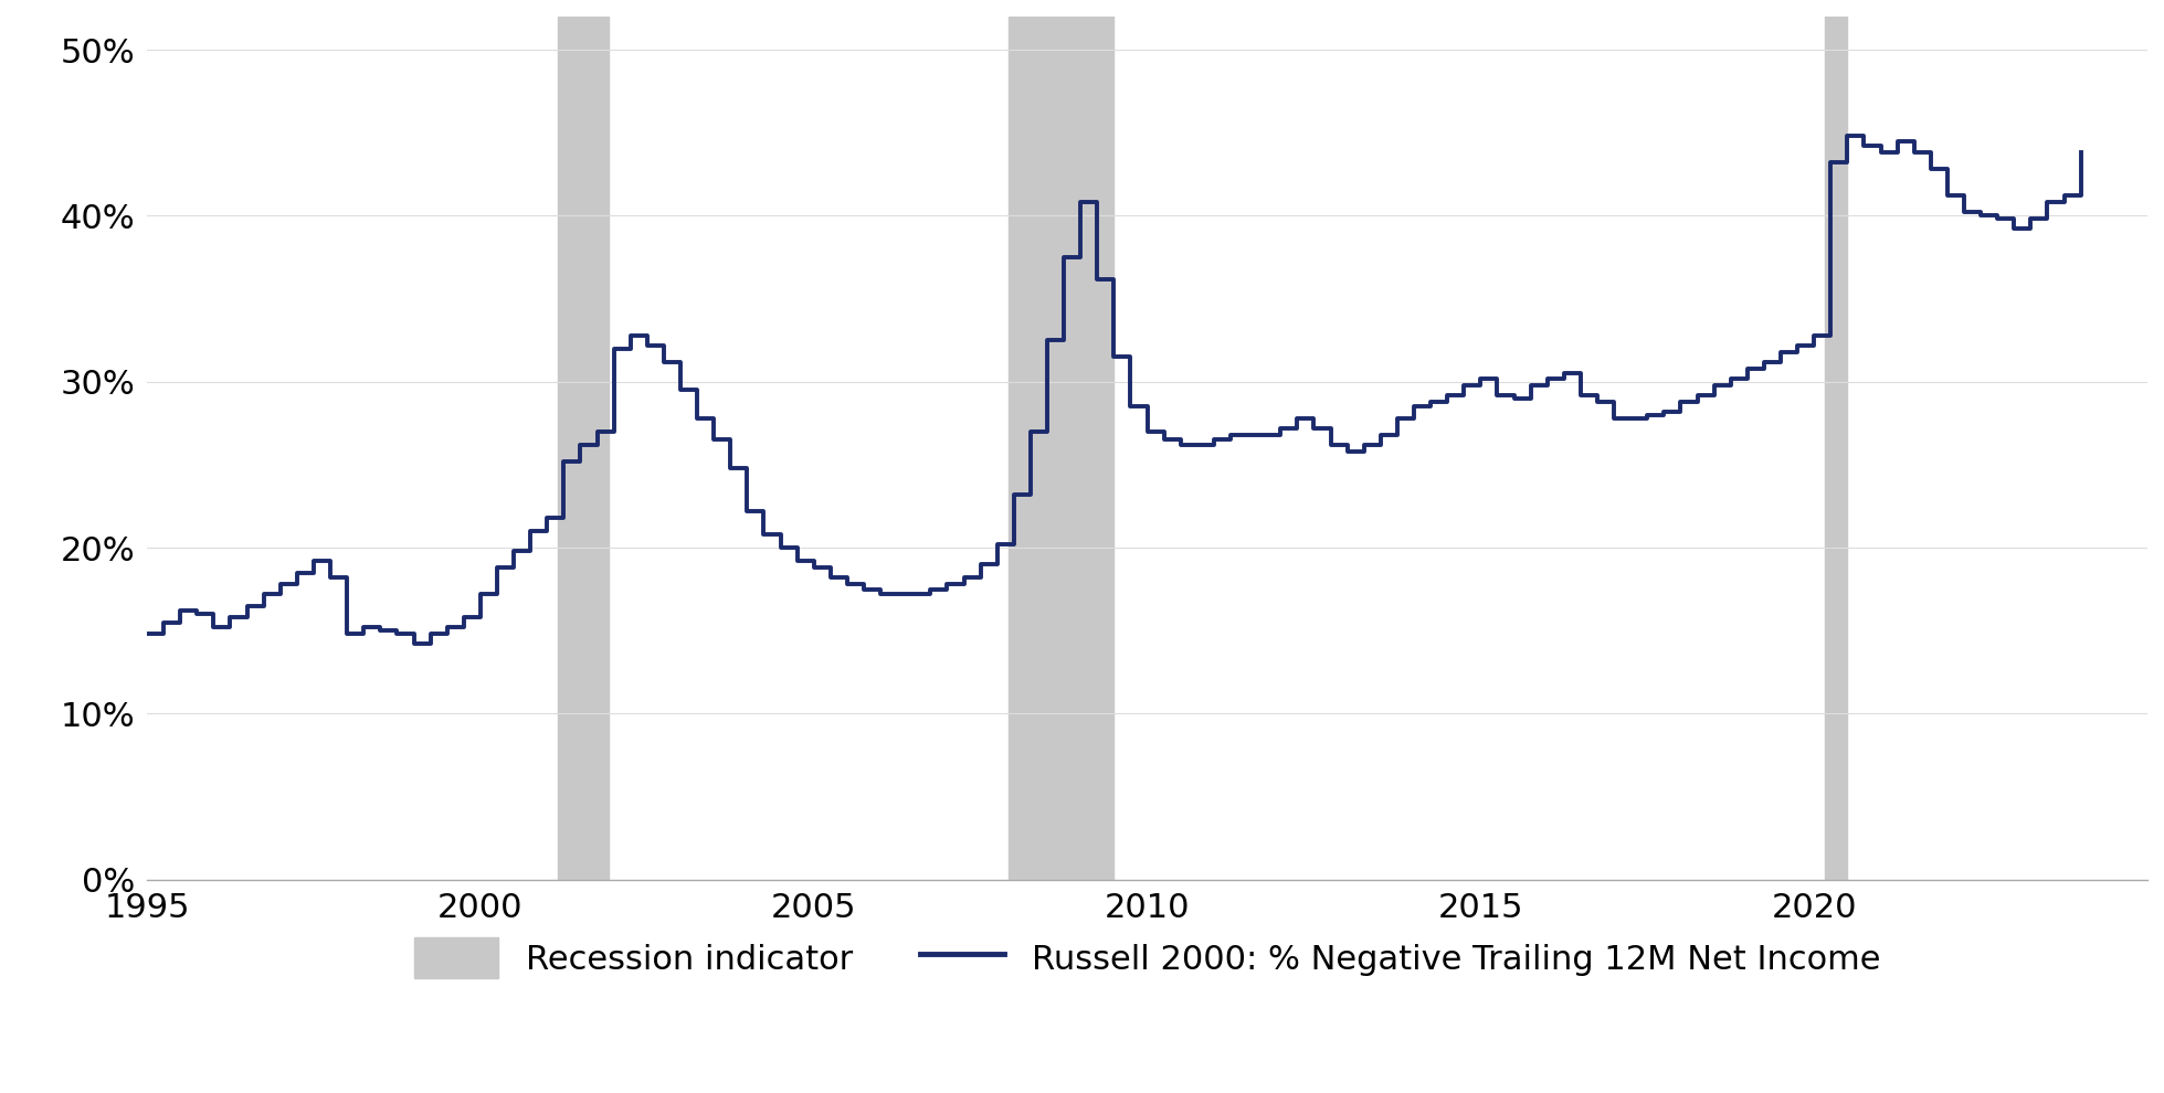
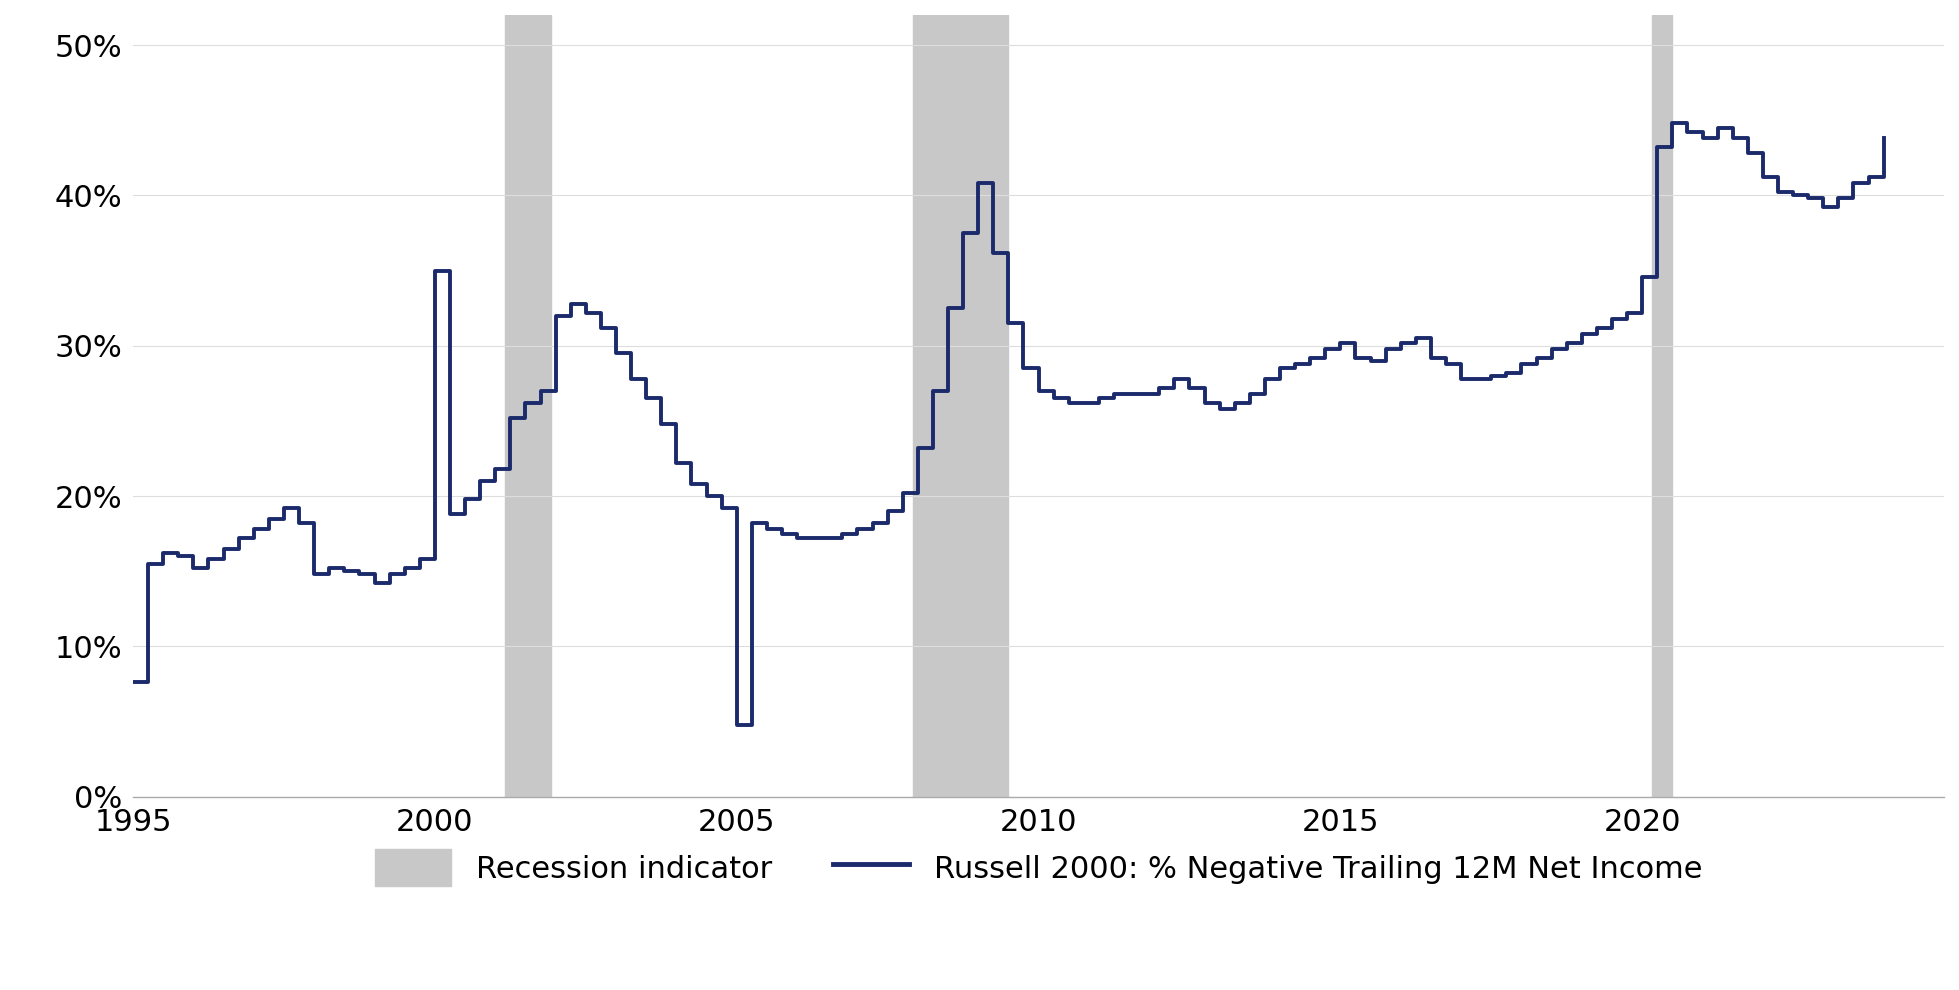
1995: 14.8% -> 7.6%
2000: 17.2% -> 35.0%
2005: 18.8% -> 4.8%
2020: 32.8% -> 34.6%
